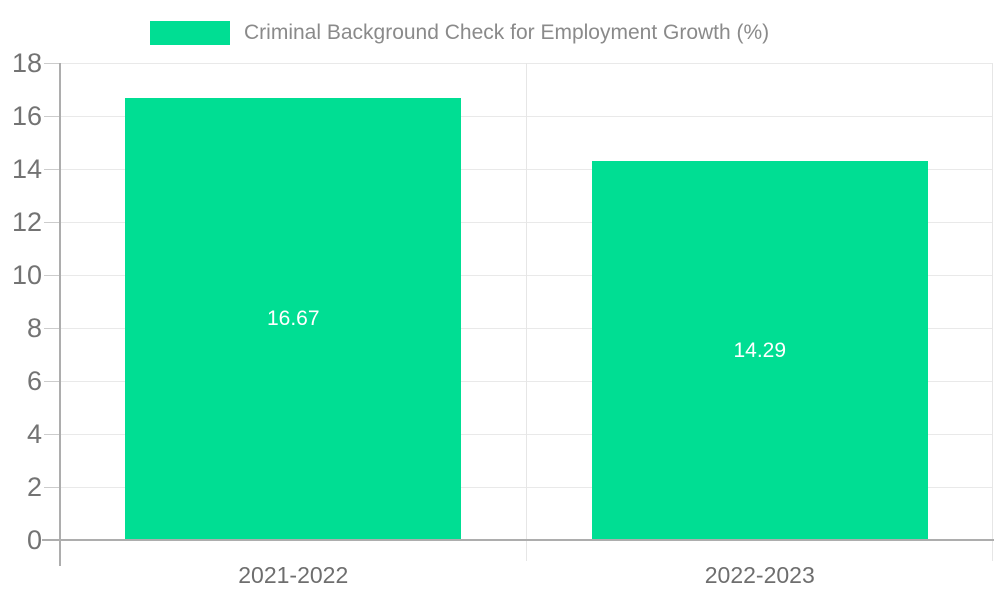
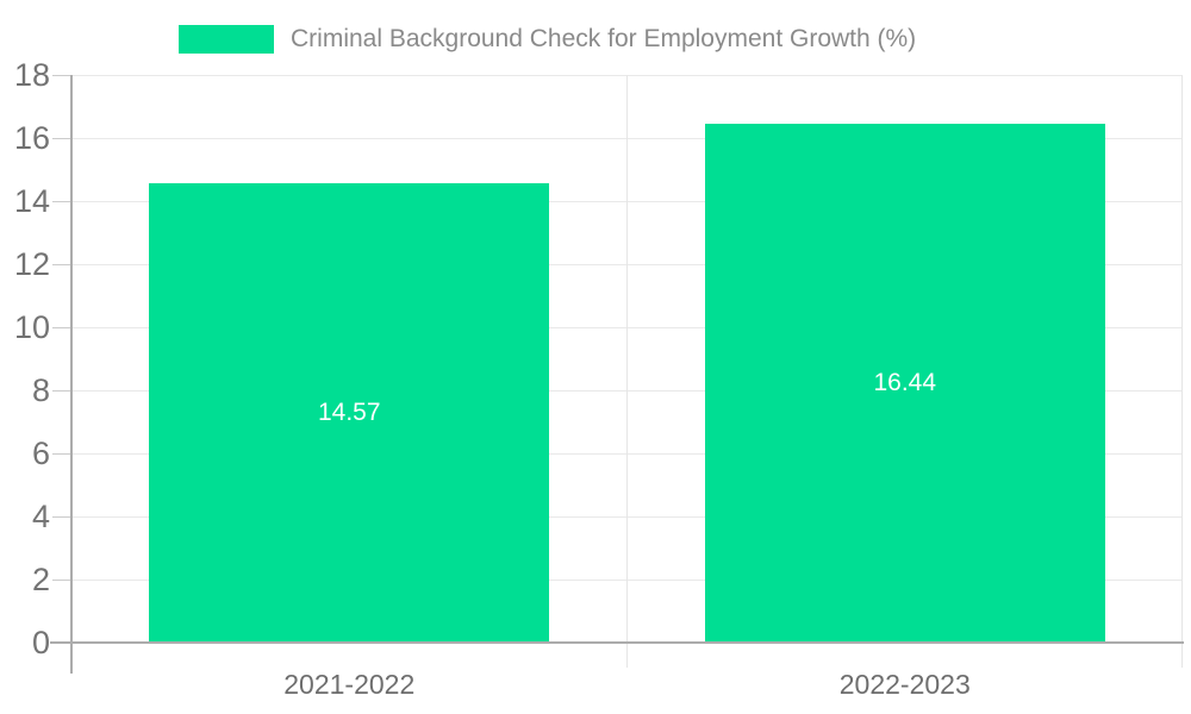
2021-2022: 16.67 -> 14.57
2022-2023: 14.29 -> 16.44
